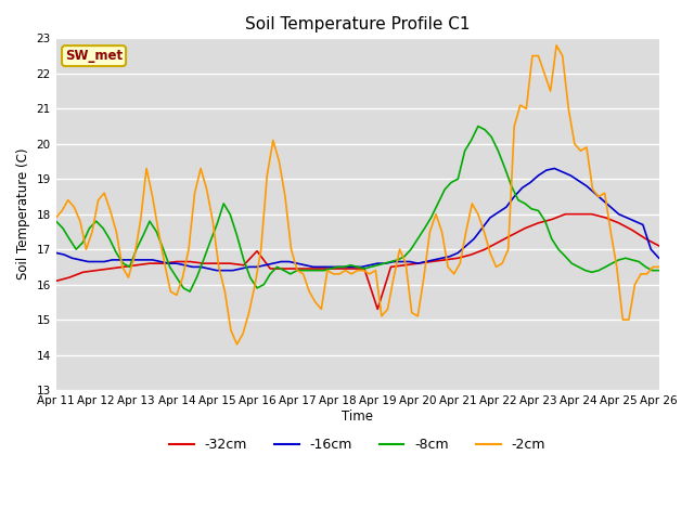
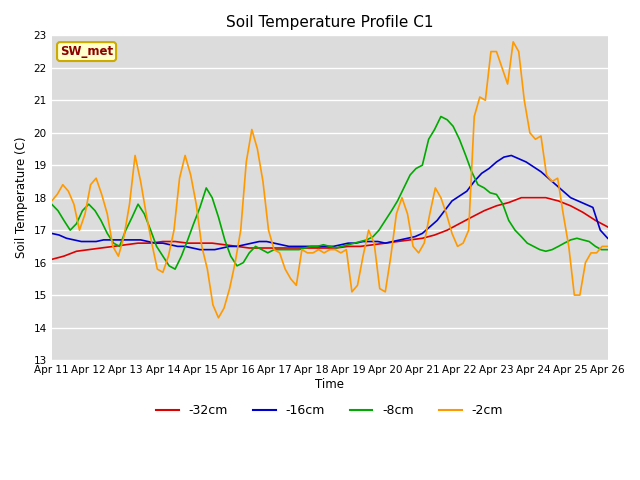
-32cm/Apr 16: 16.95 -> 16.50
-32cm/Apr 19: 15.30 -> 16.50
